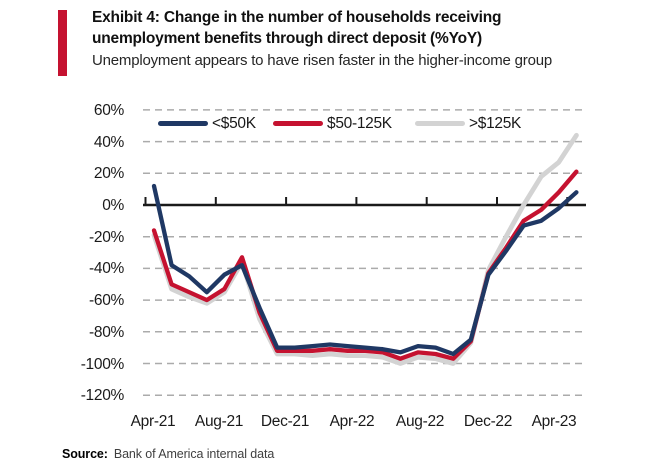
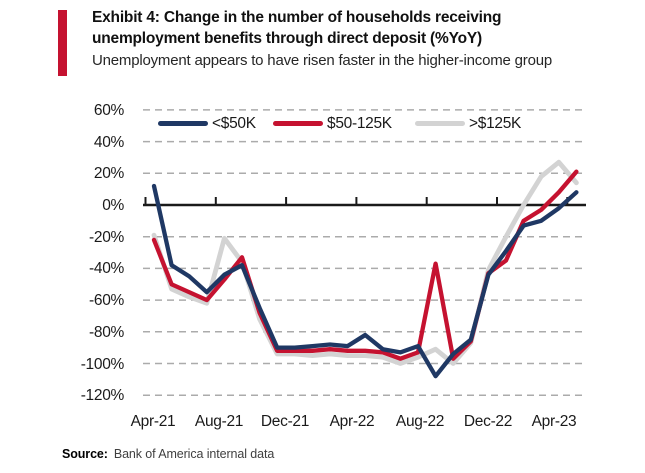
$50-125K/Apr-21: -16% -> -22%
$50-125K/Aug-21: -53% -> -47%
>$125K/Aug-21: -55% -> -21%
<$50K/Apr-22: -90% -> -82%
<$50K/Aug-22: -90% -> -108%
$50-125K/Aug-22: -94% -> -37%
>$125K/Aug-22: -97% -> -91%
$50-125K/Dec-22: -27% -> -35%
>$125K/Apr-23: 44% -> 14%
